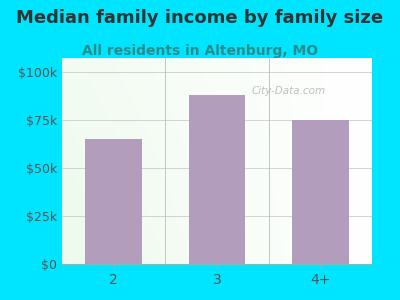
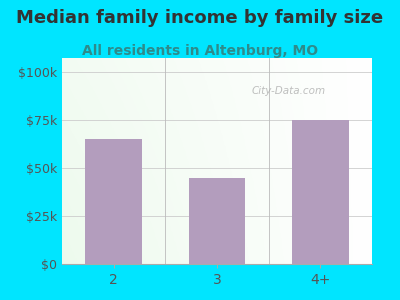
3: $88k -> $45k
